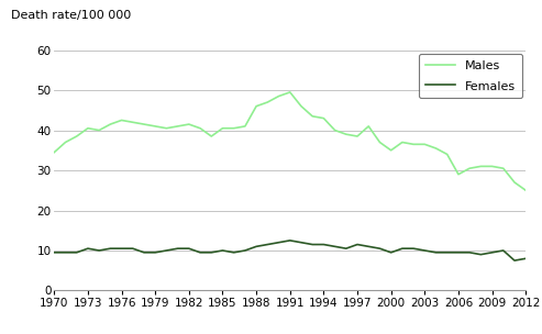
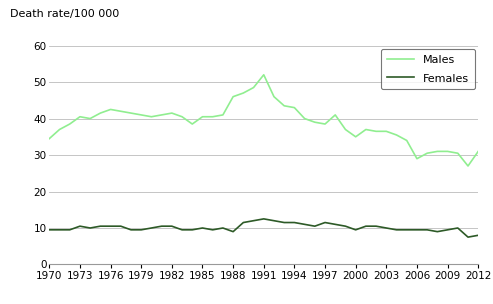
Females/1988: 11.0 -> 9.0
Males/1991: 49.5 -> 52.0
Males/2012: 25.0 -> 31.0
